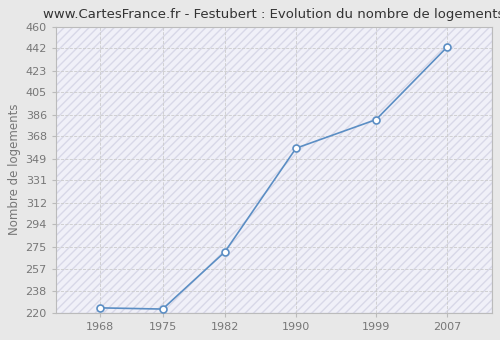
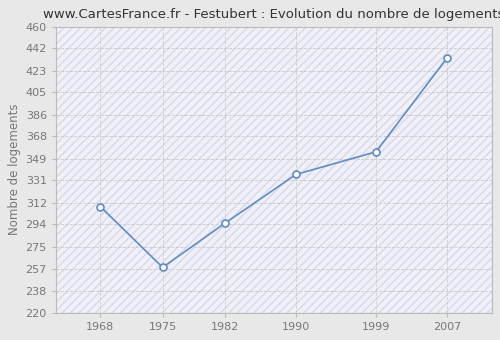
1968: 224 -> 309
1975: 223 -> 258
1982: 271 -> 295
1990: 358 -> 336
1999: 382 -> 355
2007: 443 -> 434
